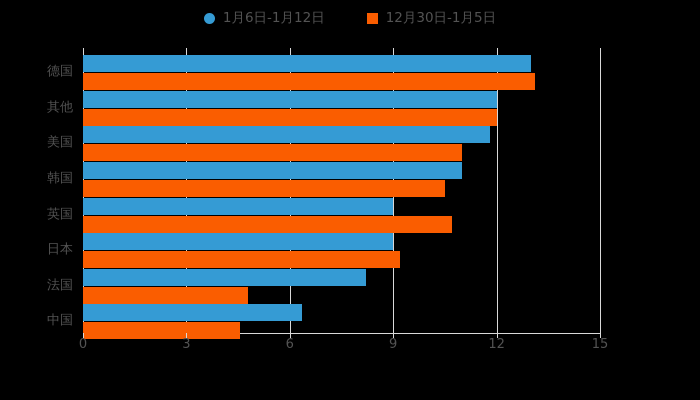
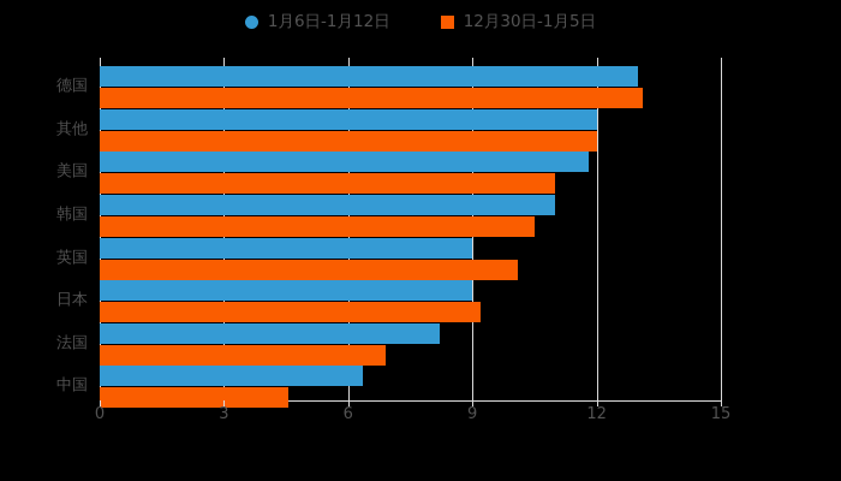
12月30日-1月5日/英国: 10.7 -> 10.1
12月30日-1月5日/法国: 4.8 -> 6.9
